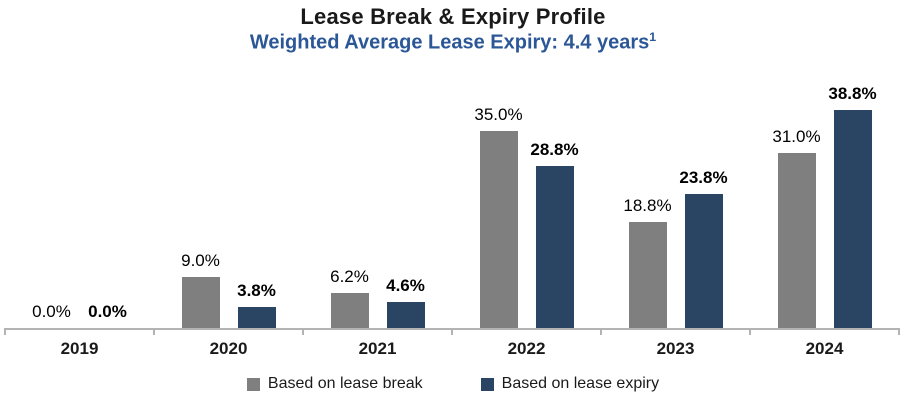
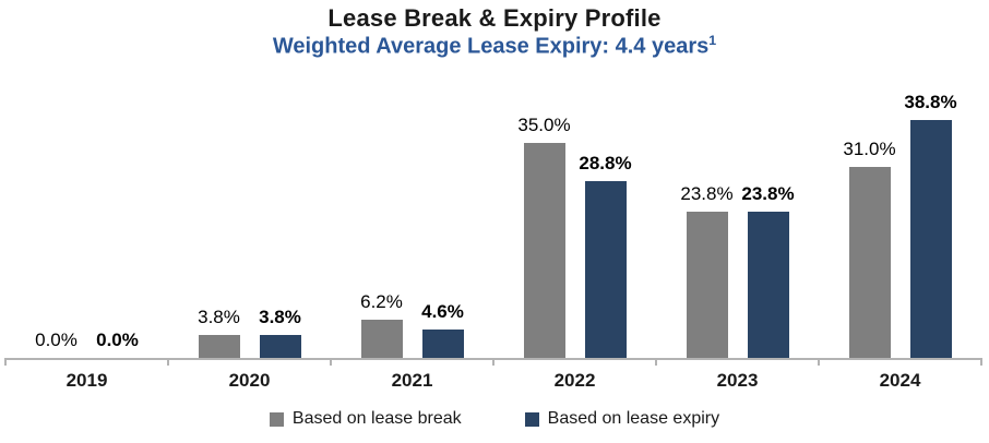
Based on lease break/2020: 9.0% -> 3.8%
Based on lease break/2023: 18.8% -> 23.8%
